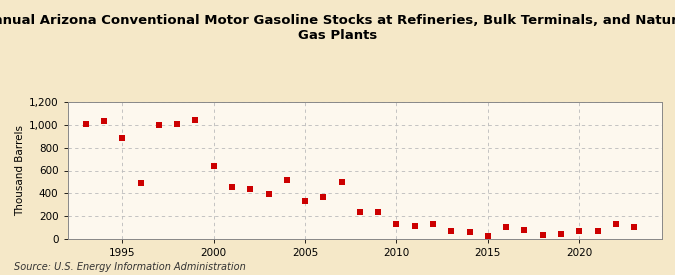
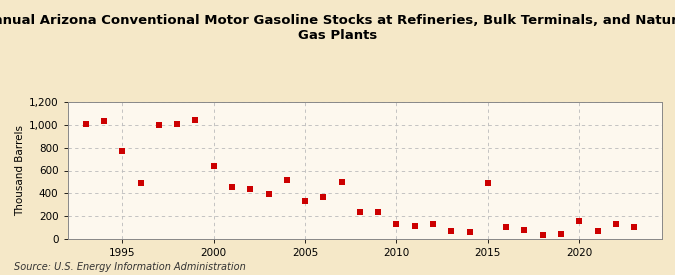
1995: 880 -> 770
2015: 30 -> 490
2020: 70 -> 160
